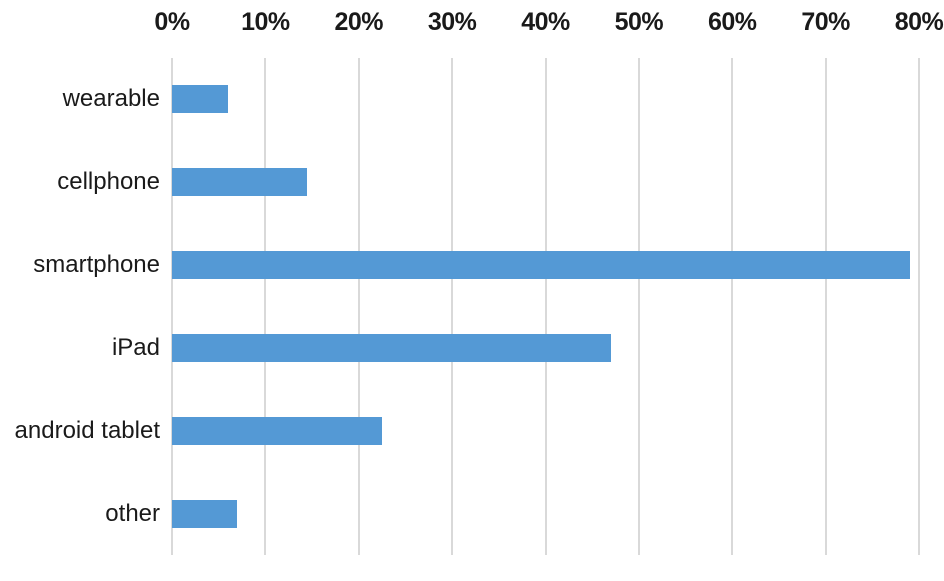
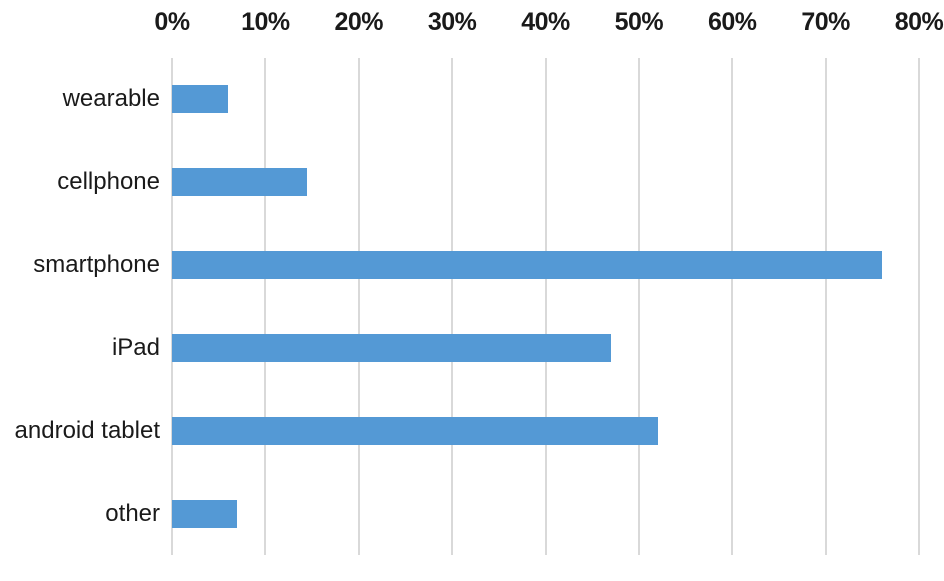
smartphone: 79% -> 76%
android tablet: 22% -> 52%
